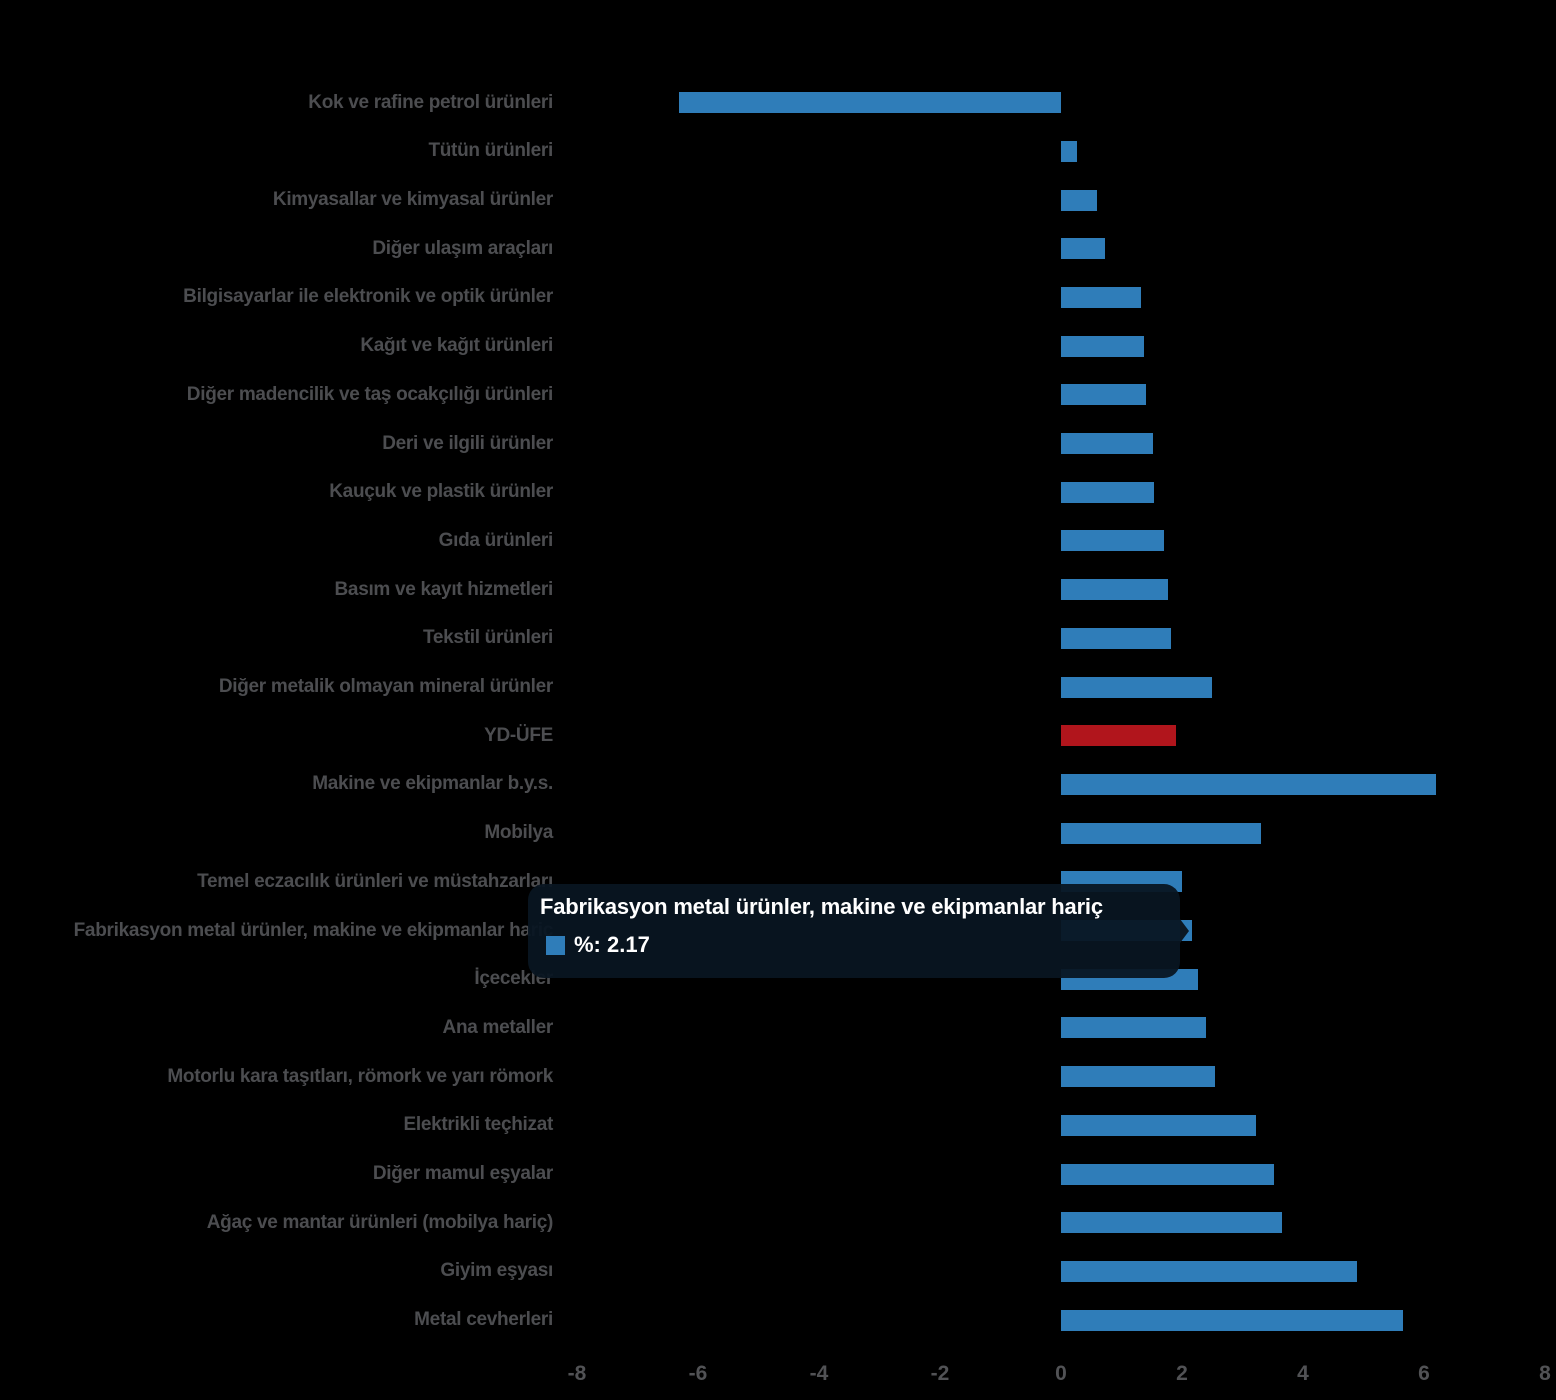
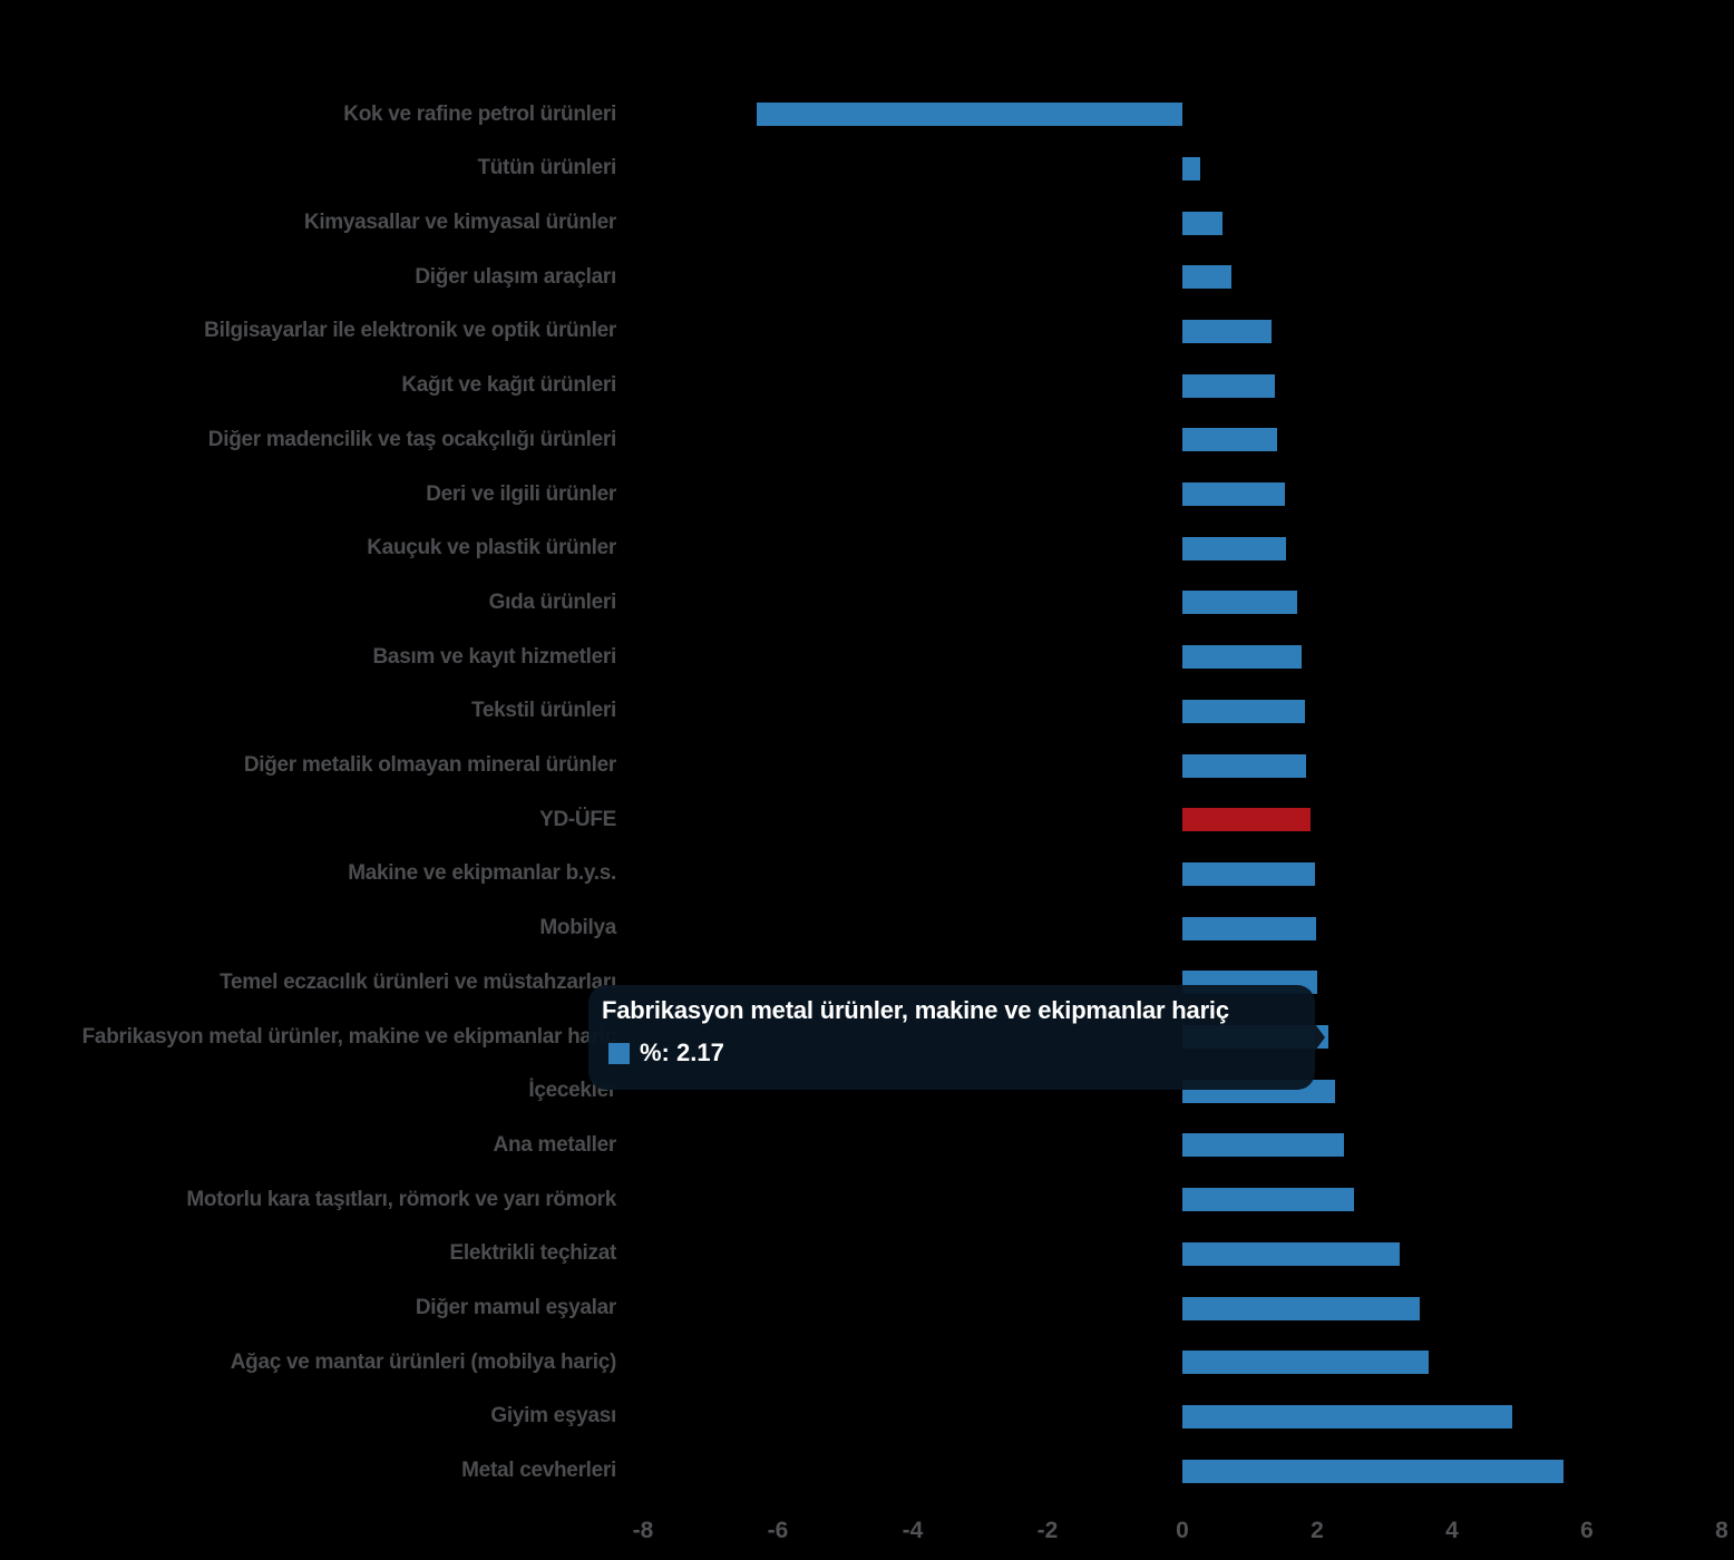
Diğer metalik olmayan mineral ürünler: 2.5 -> 1.8
Makine ve ekipmanlar b.y.s.: 6.2 -> 2.0
Mobilya: 3.3 -> 2.0
